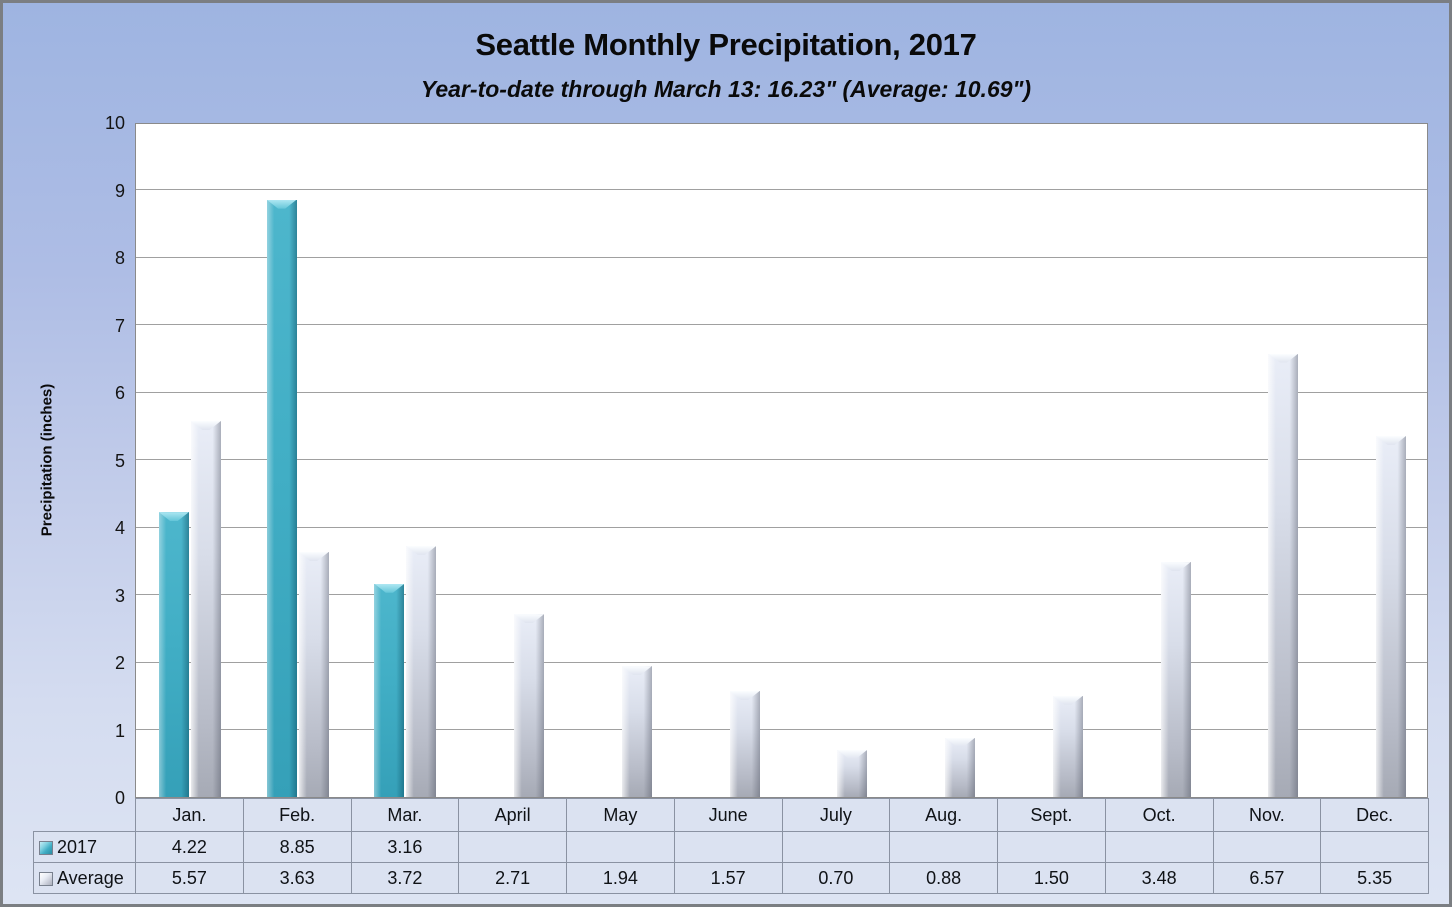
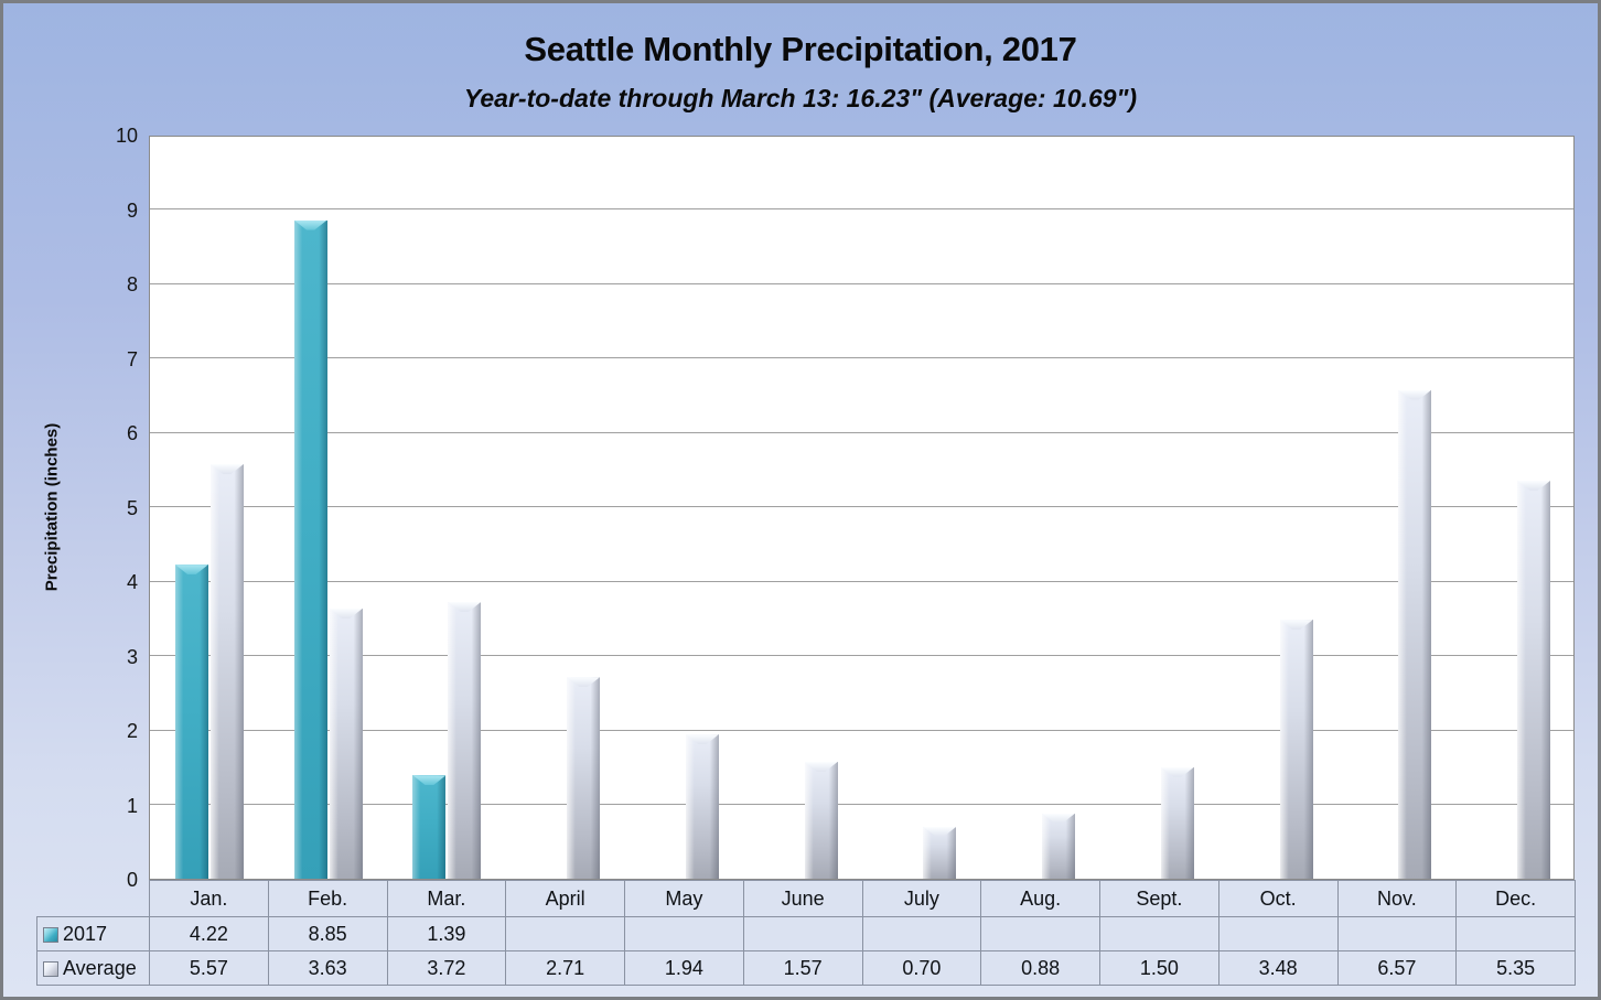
2017/Mar.: 3.16 -> 1.39
